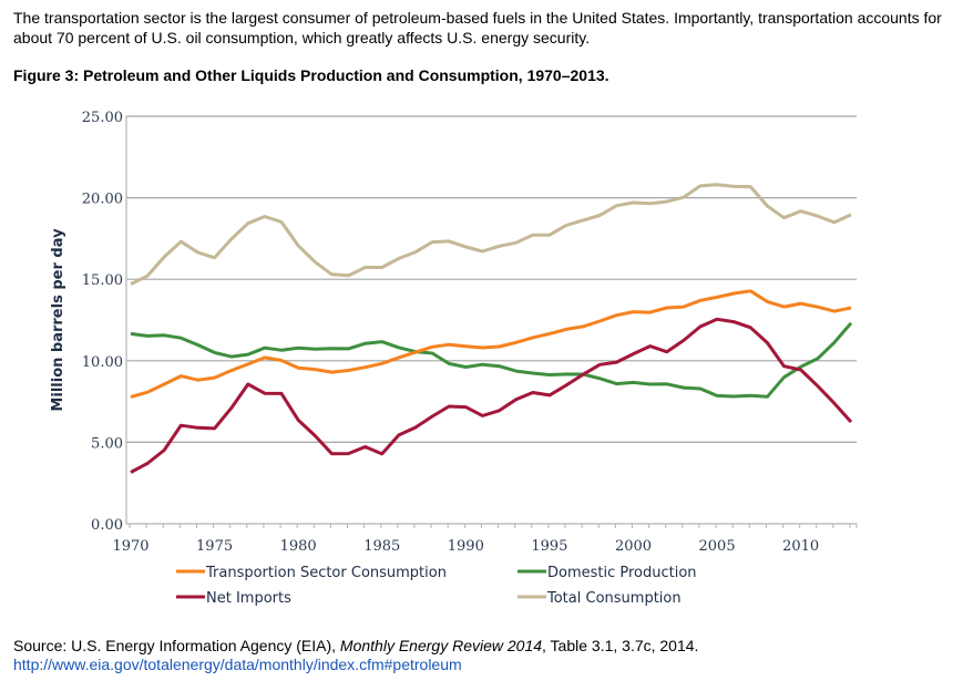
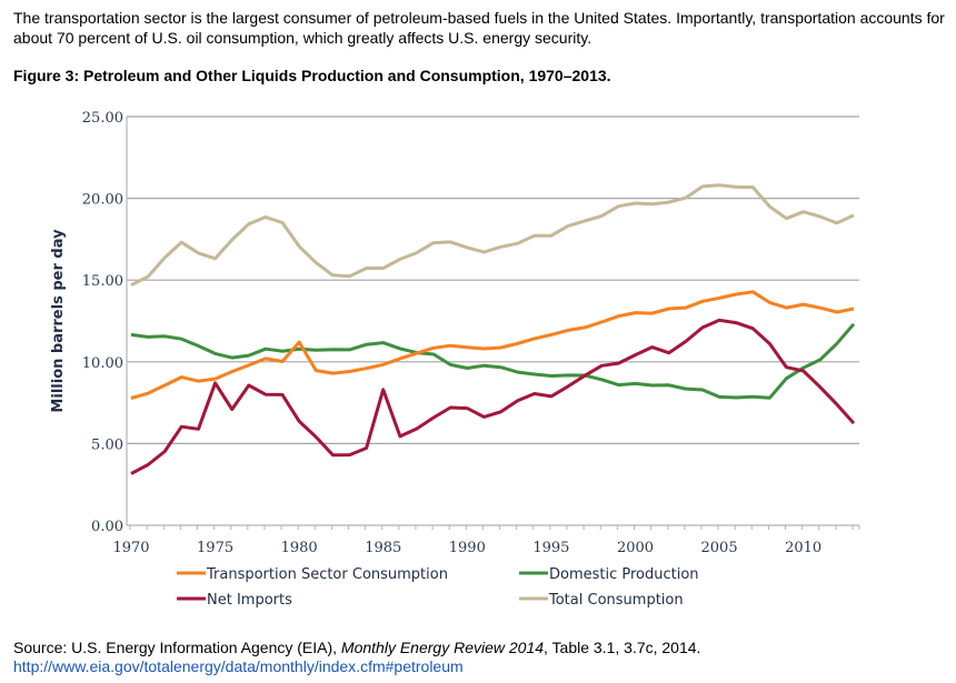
Net Imports/1975: 5.8 -> 8.7
Transportion Sector Consumption/1980: 9.6 -> 11.2
Net Imports/1985: 4.3 -> 8.3
